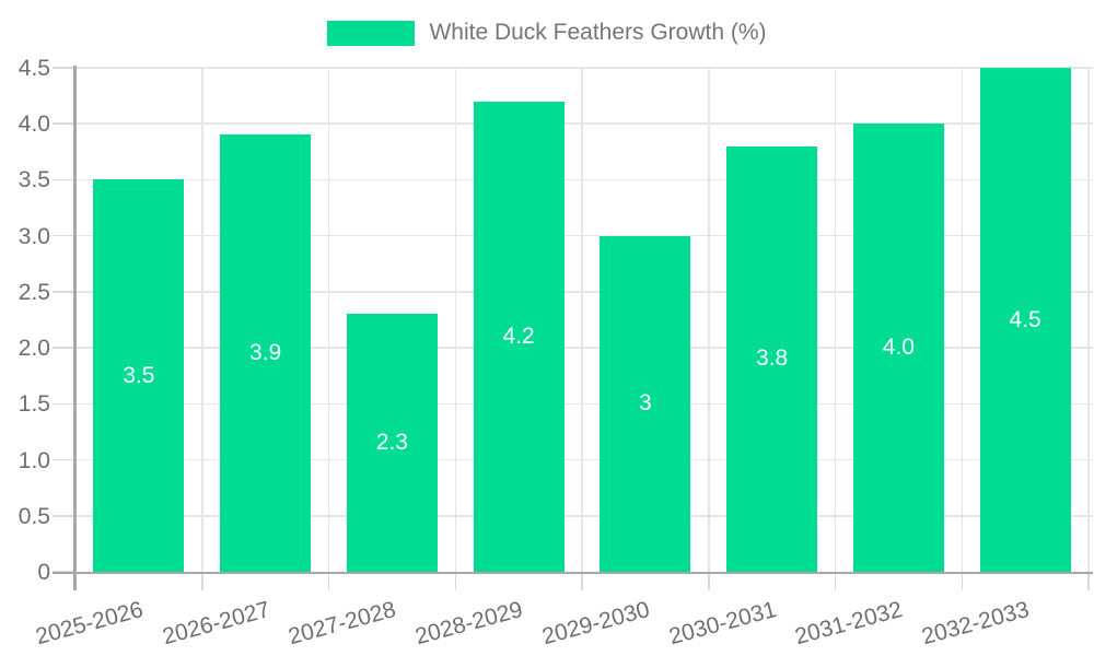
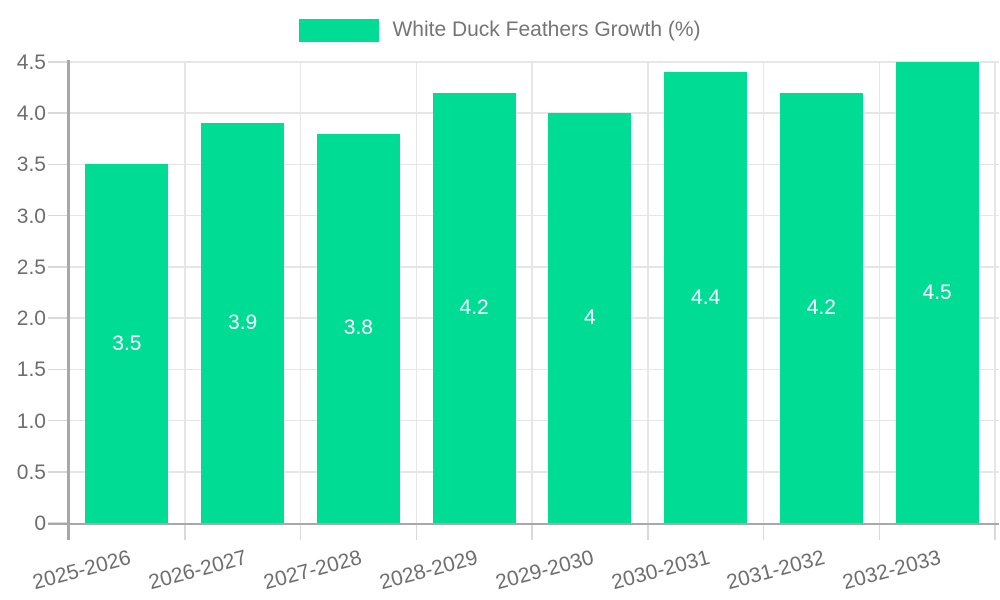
2027-2028: 2.3 -> 3.8
2029-2030: 3 -> 4
2030-2031: 3.8 -> 4.4
2031-2032: 4.0 -> 4.2
